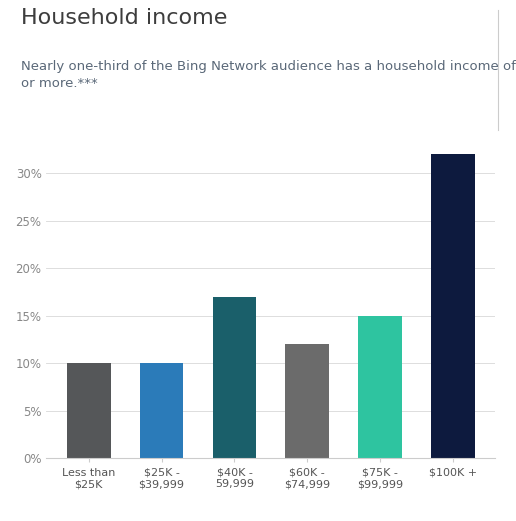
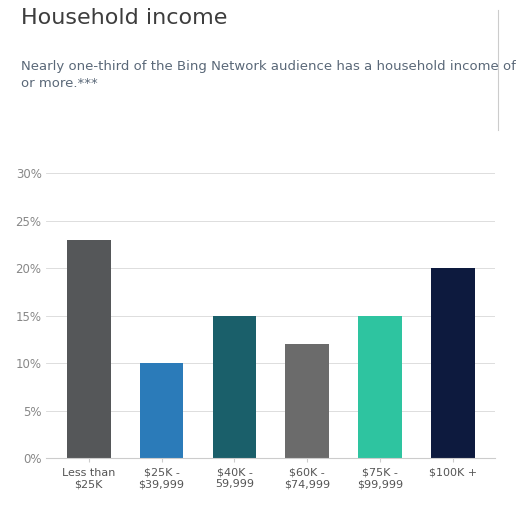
Less than $25K: 10% -> 23%
$40K - 59,999: 17% -> 15%
$100K +: 32% -> 20%
